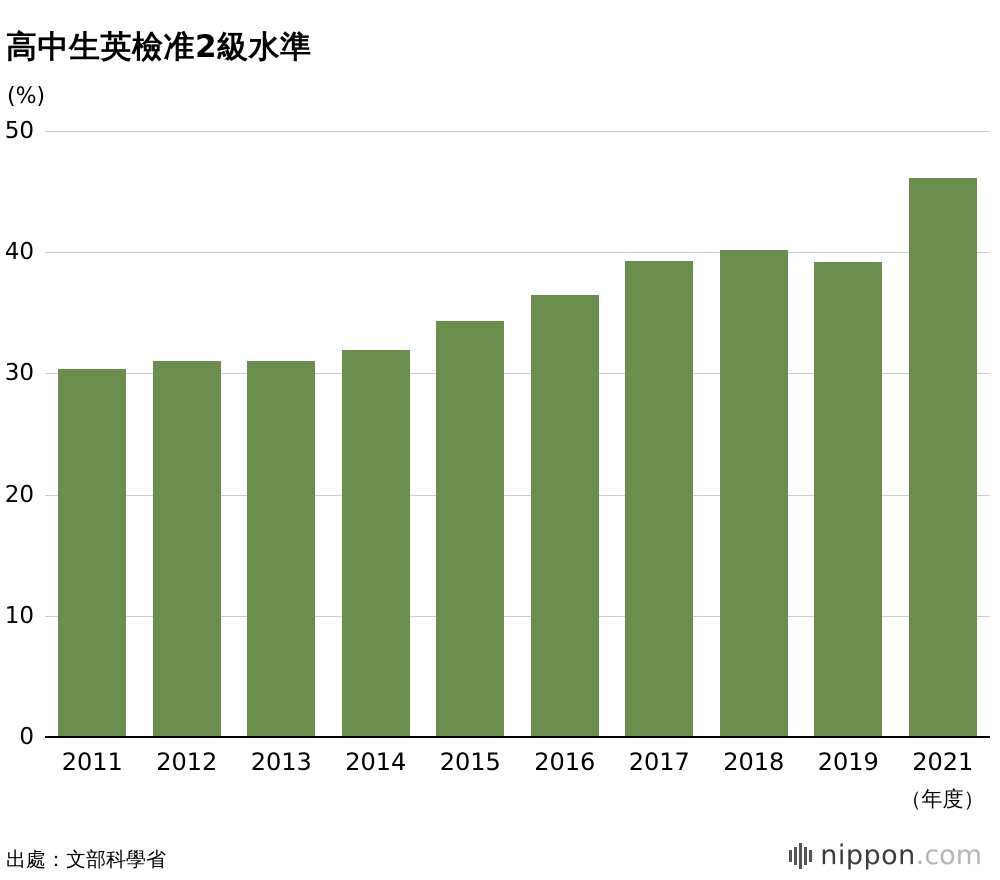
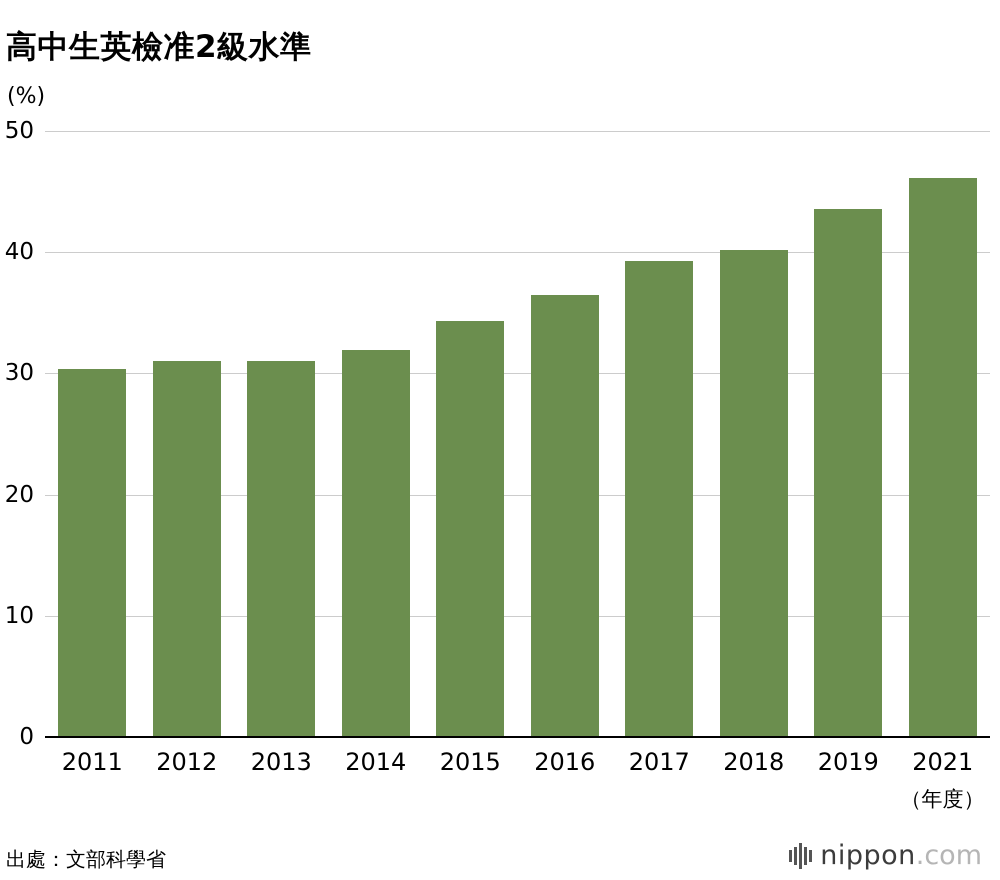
2019: 39.2 -> 43.6
